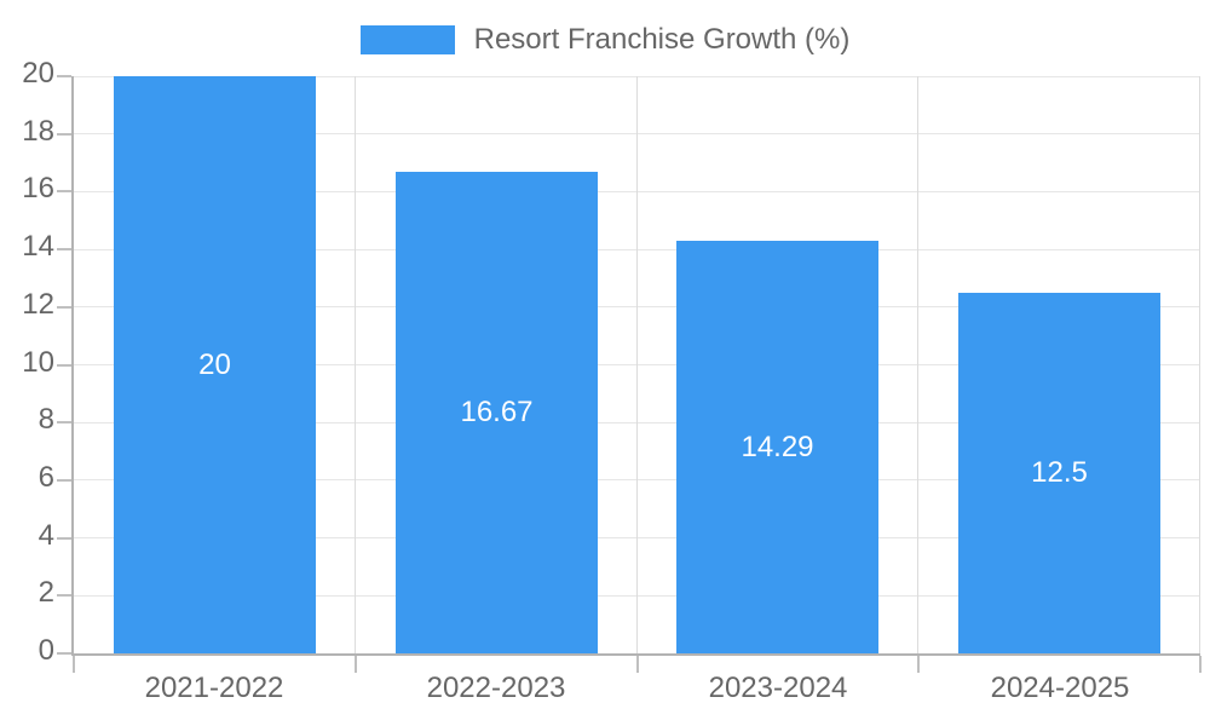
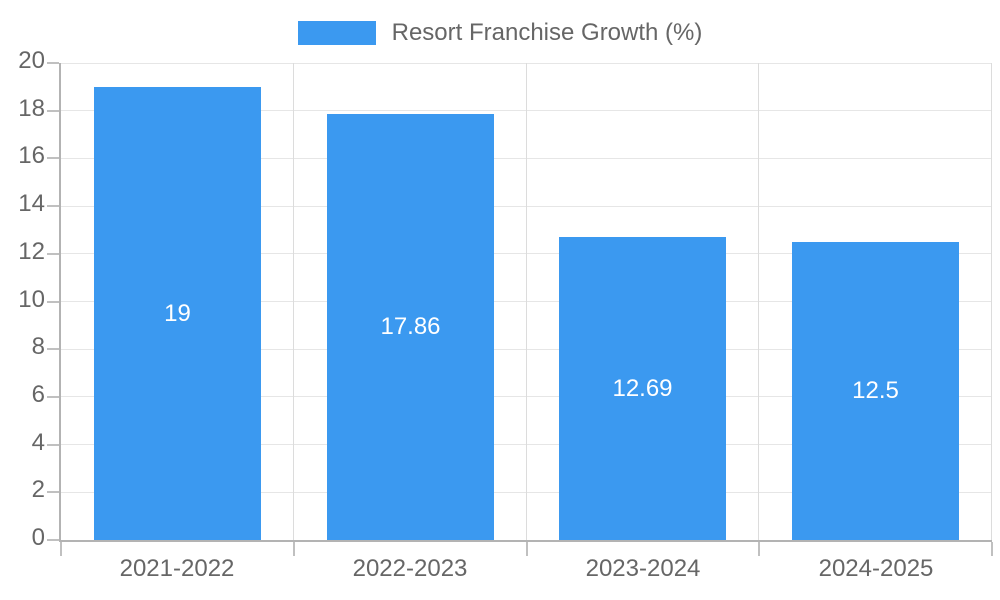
2021-2022: 20 -> 19
2022-2023: 16.67 -> 17.86
2023-2024: 14.29 -> 12.69
